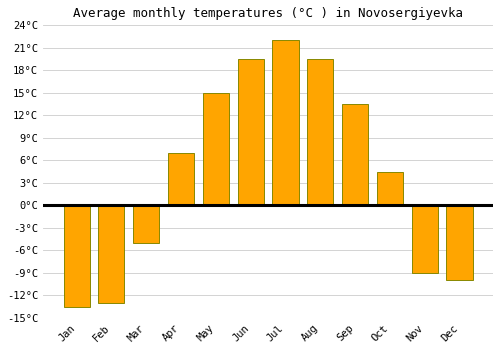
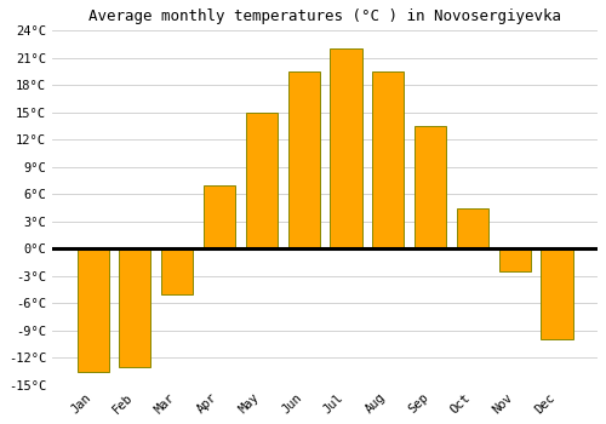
Nov: -9.0°C -> -2.5°C
